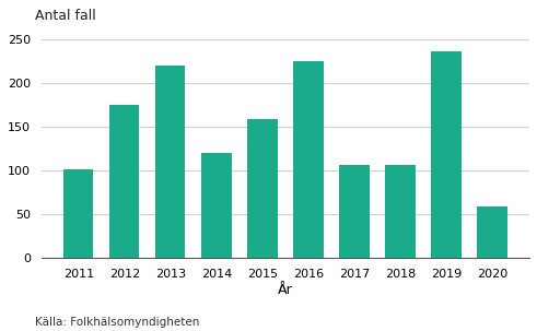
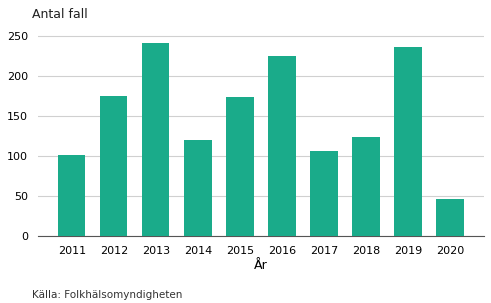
2013: 220 -> 242
2015: 159 -> 174
2018: 106 -> 124
2020: 59 -> 46
